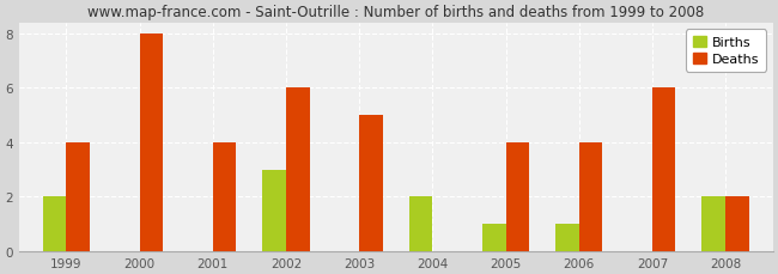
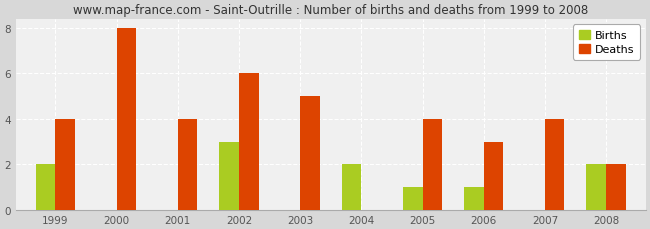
Deaths/2006: 4 -> 3
Deaths/2007: 6 -> 4
